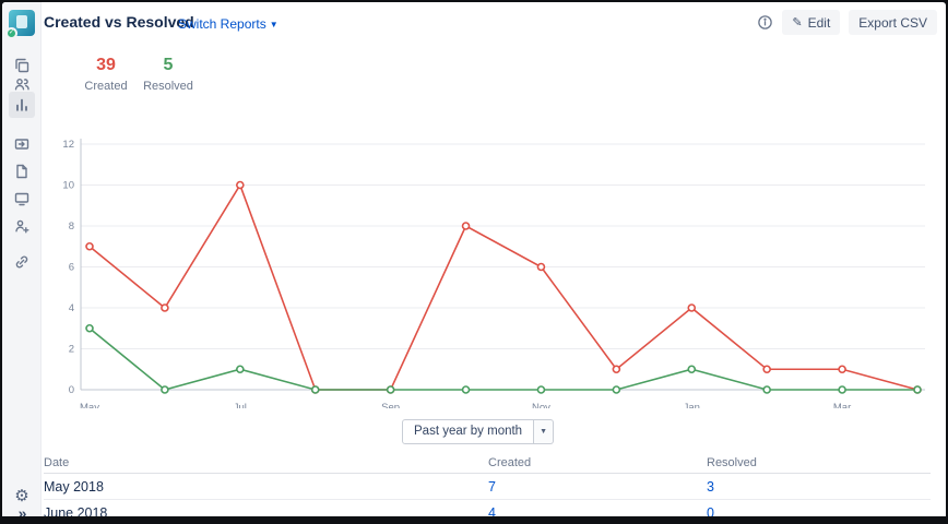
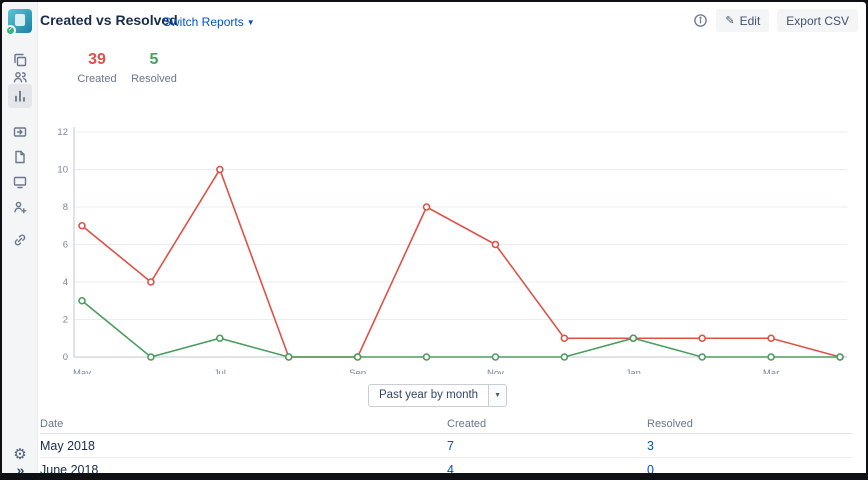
Created/Jan: 4 -> 1
